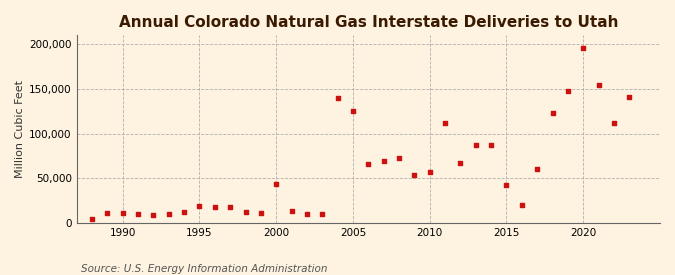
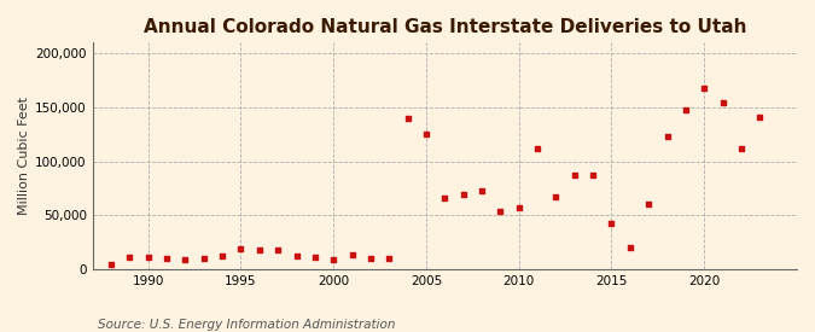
2000: 44,000 -> 9,000
2020: 196,000 -> 168,000
